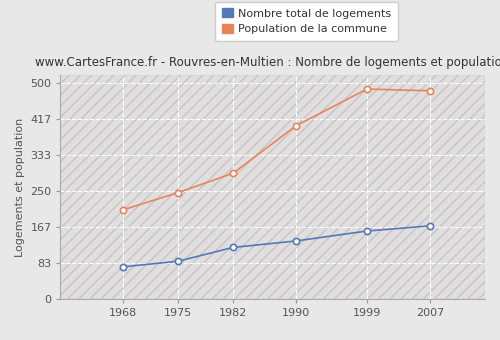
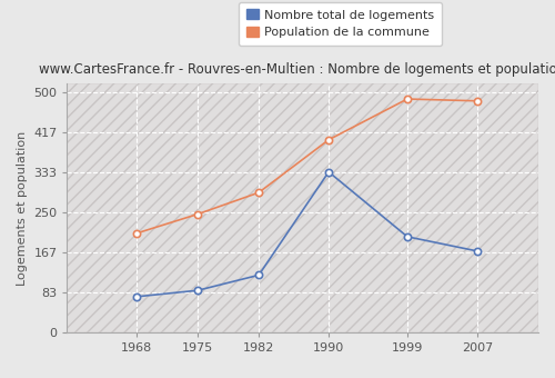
Nombre total de logements/1990: 135 -> 335
Nombre total de logements/1999: 158 -> 200
